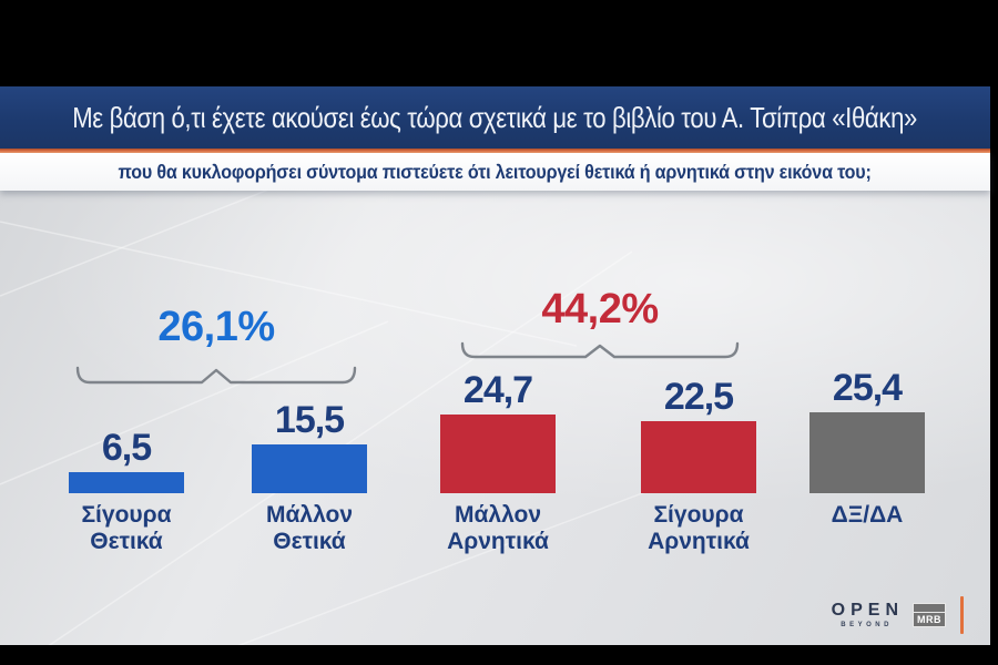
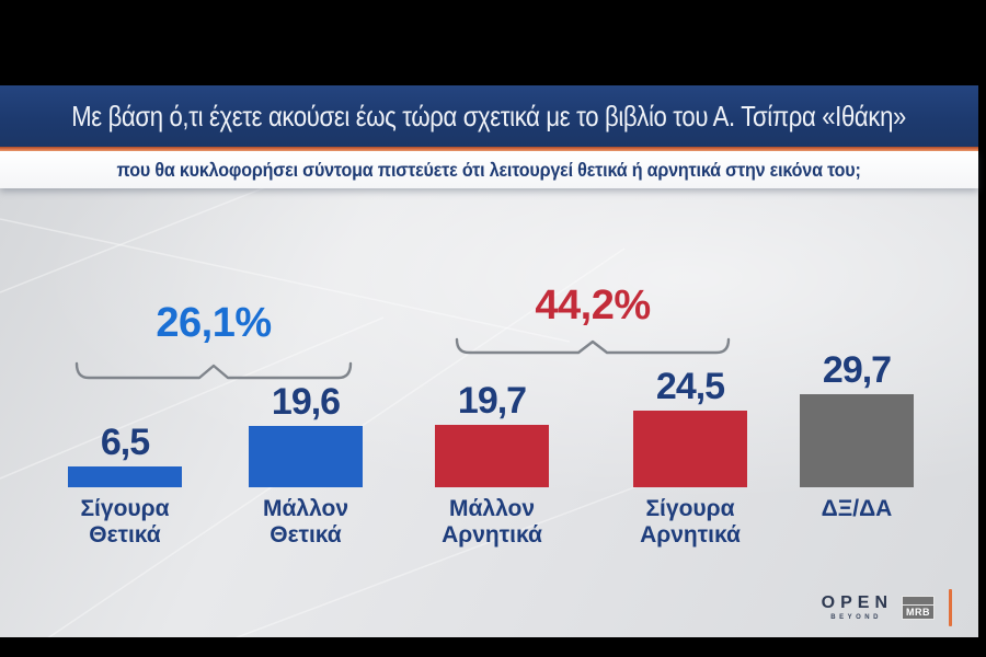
Μάλλον Θετικά: 15,5 -> 19,6
Μάλλον Αρνητικά: 24,7 -> 19,7
Σίγουρα Αρνητικά: 22,5 -> 24,5
ΔΞ/ΔΑ: 25,4 -> 29,7
